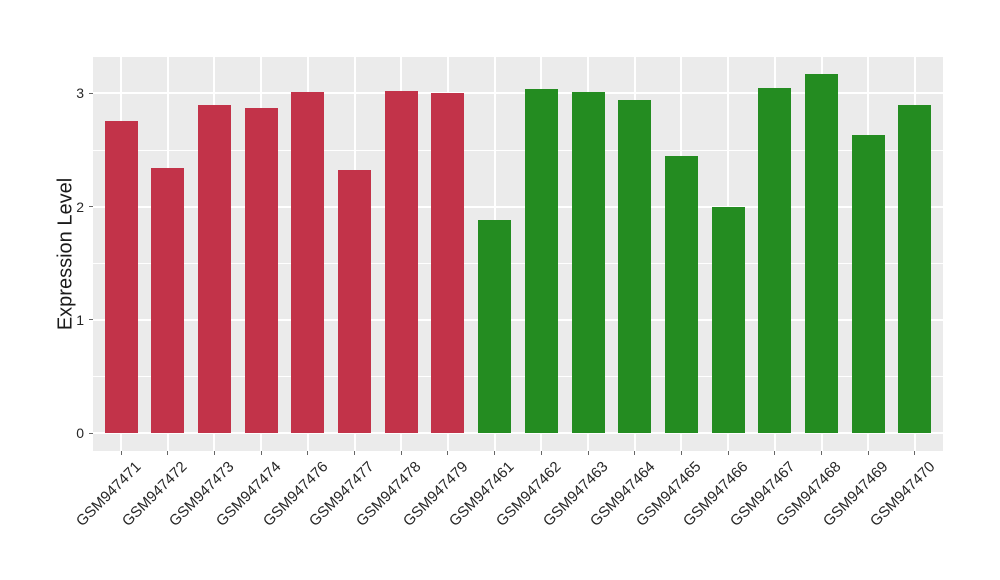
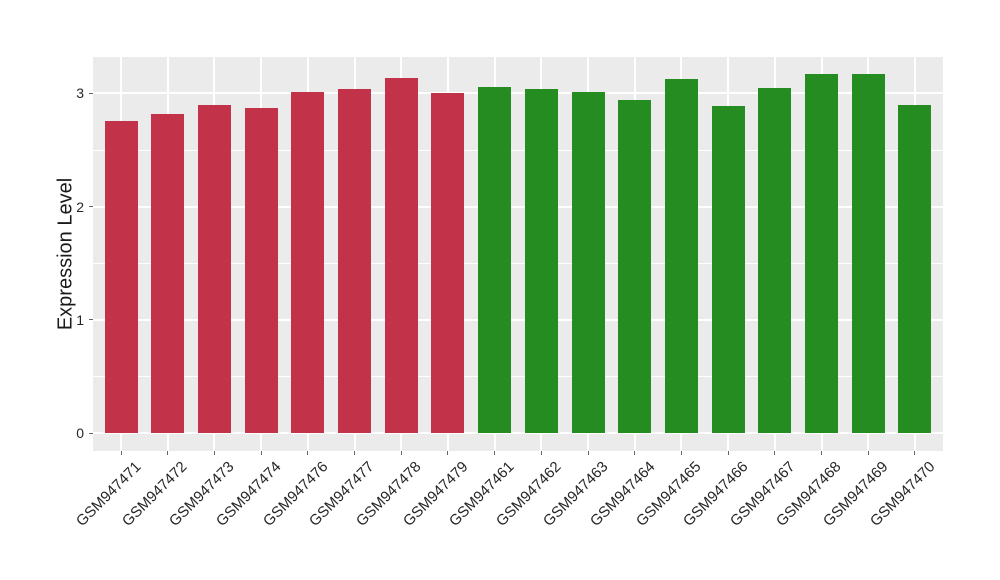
GSM947472: 2.34 -> 2.82
GSM947477: 2.32 -> 3.04
GSM947478: 3.02 -> 3.14
GSM947461: 1.88 -> 3.06
GSM947465: 2.45 -> 3.13
GSM947466: 2.00 -> 2.89
GSM947469: 2.63 -> 3.17
